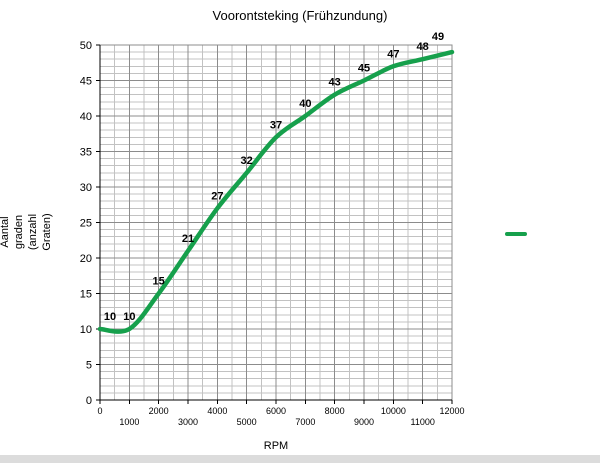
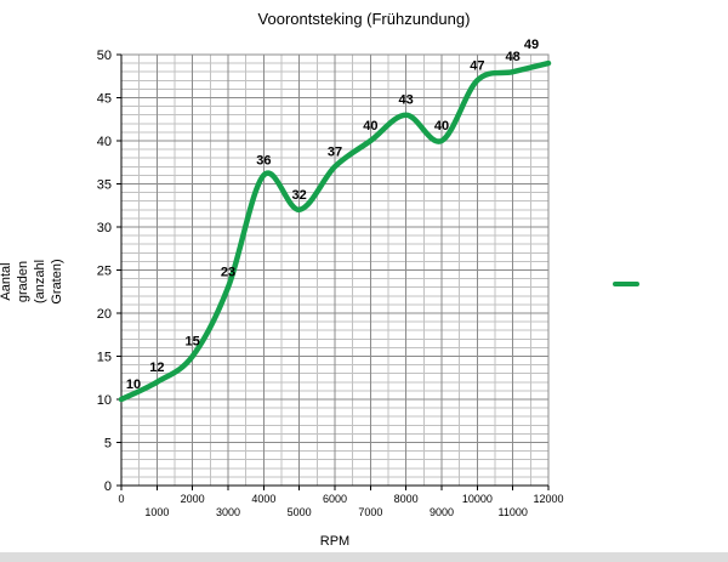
1000: 10 -> 12
3000: 21 -> 23
4000: 27 -> 36
9000: 45 -> 40
